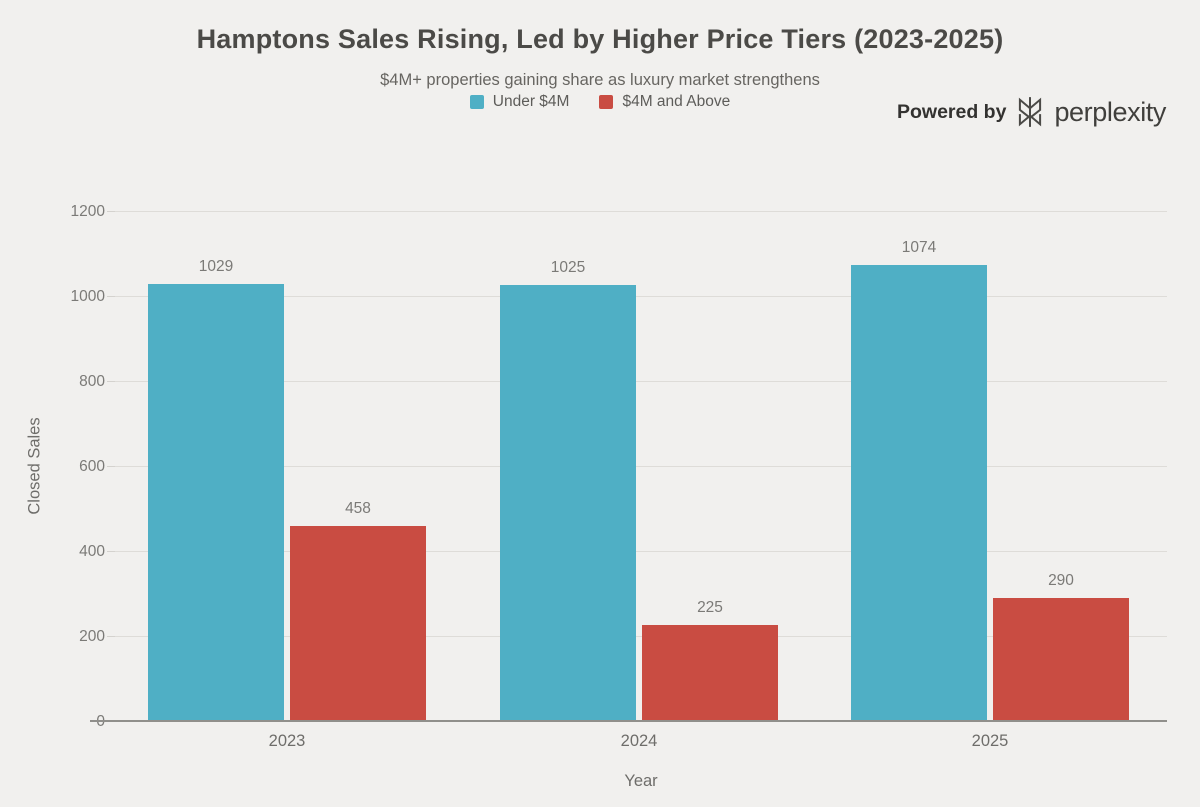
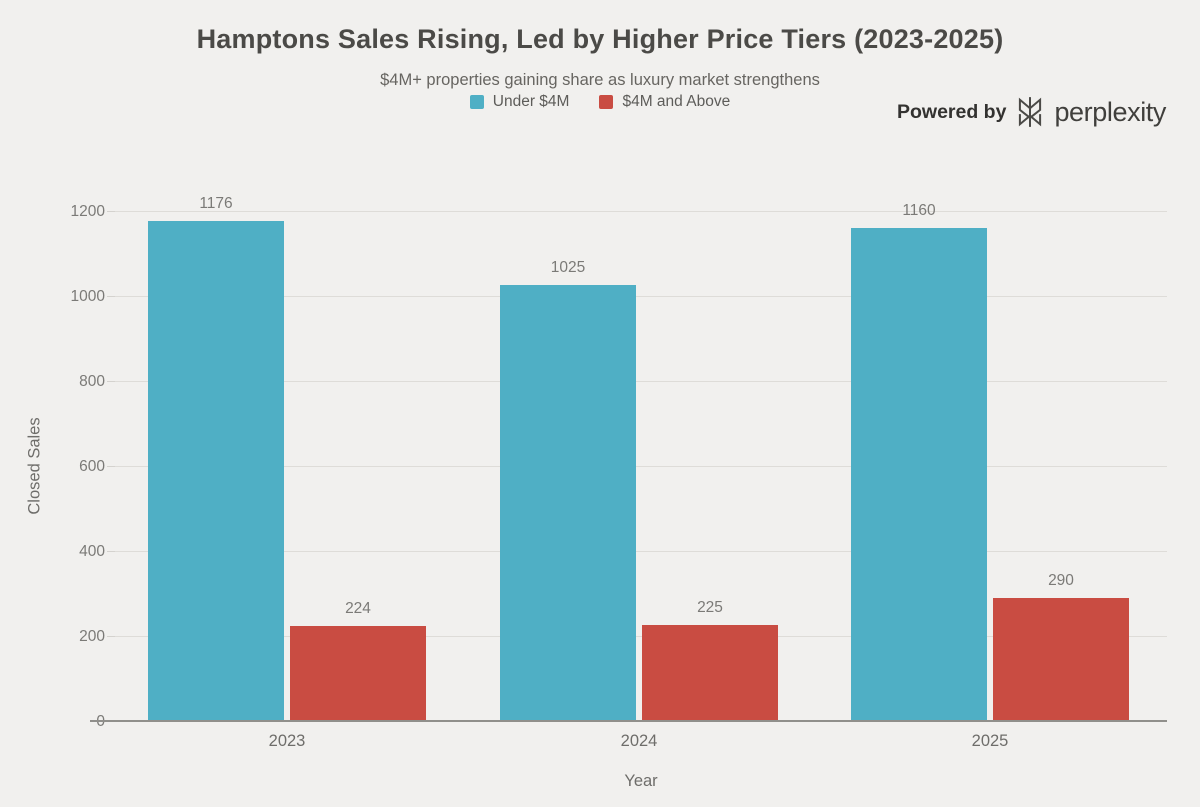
Under $4M/2023: 1029 -> 1176
$4M and Above/2023: 458 -> 224
Under $4M/2025: 1074 -> 1160
